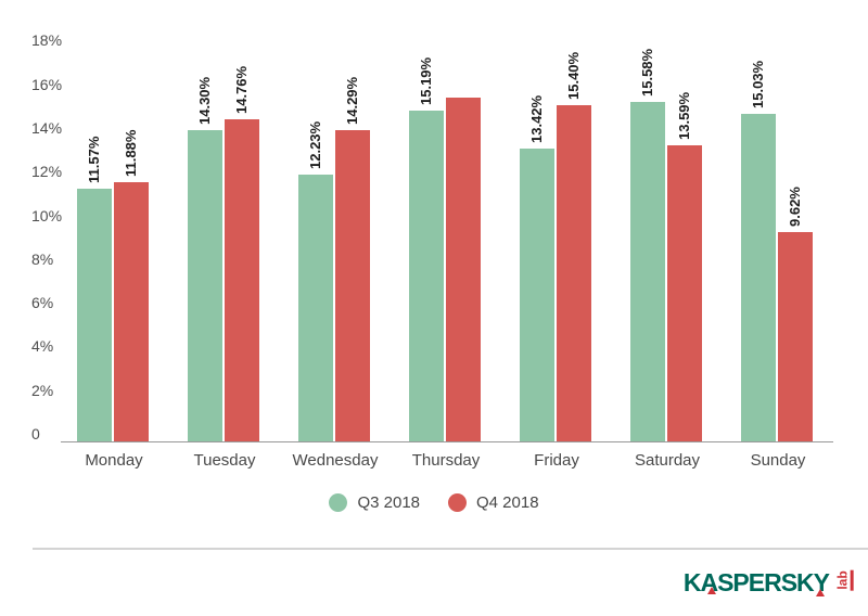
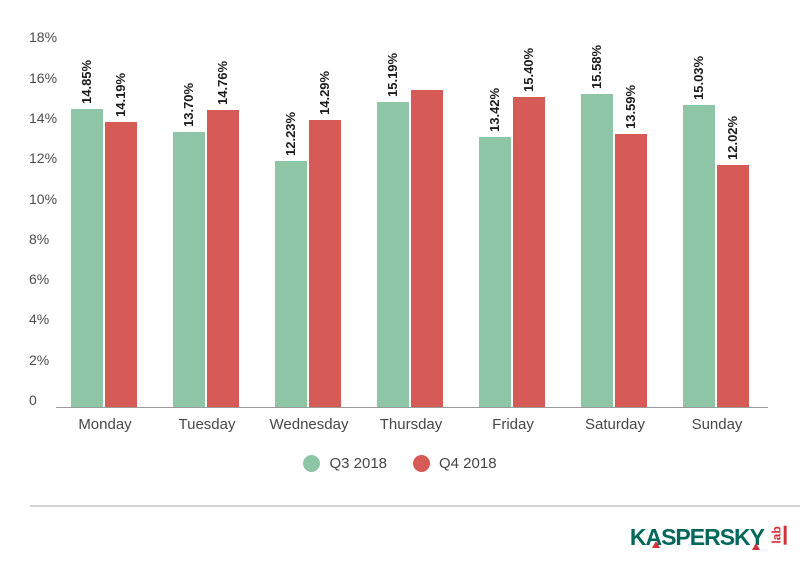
Q3 2018/Monday: 11.57% -> 14.85%
Q4 2018/Monday: 11.88% -> 14.19%
Q3 2018/Tuesday: 14.30% -> 13.70%
Q4 2018/Sunday: 9.62% -> 12.02%
